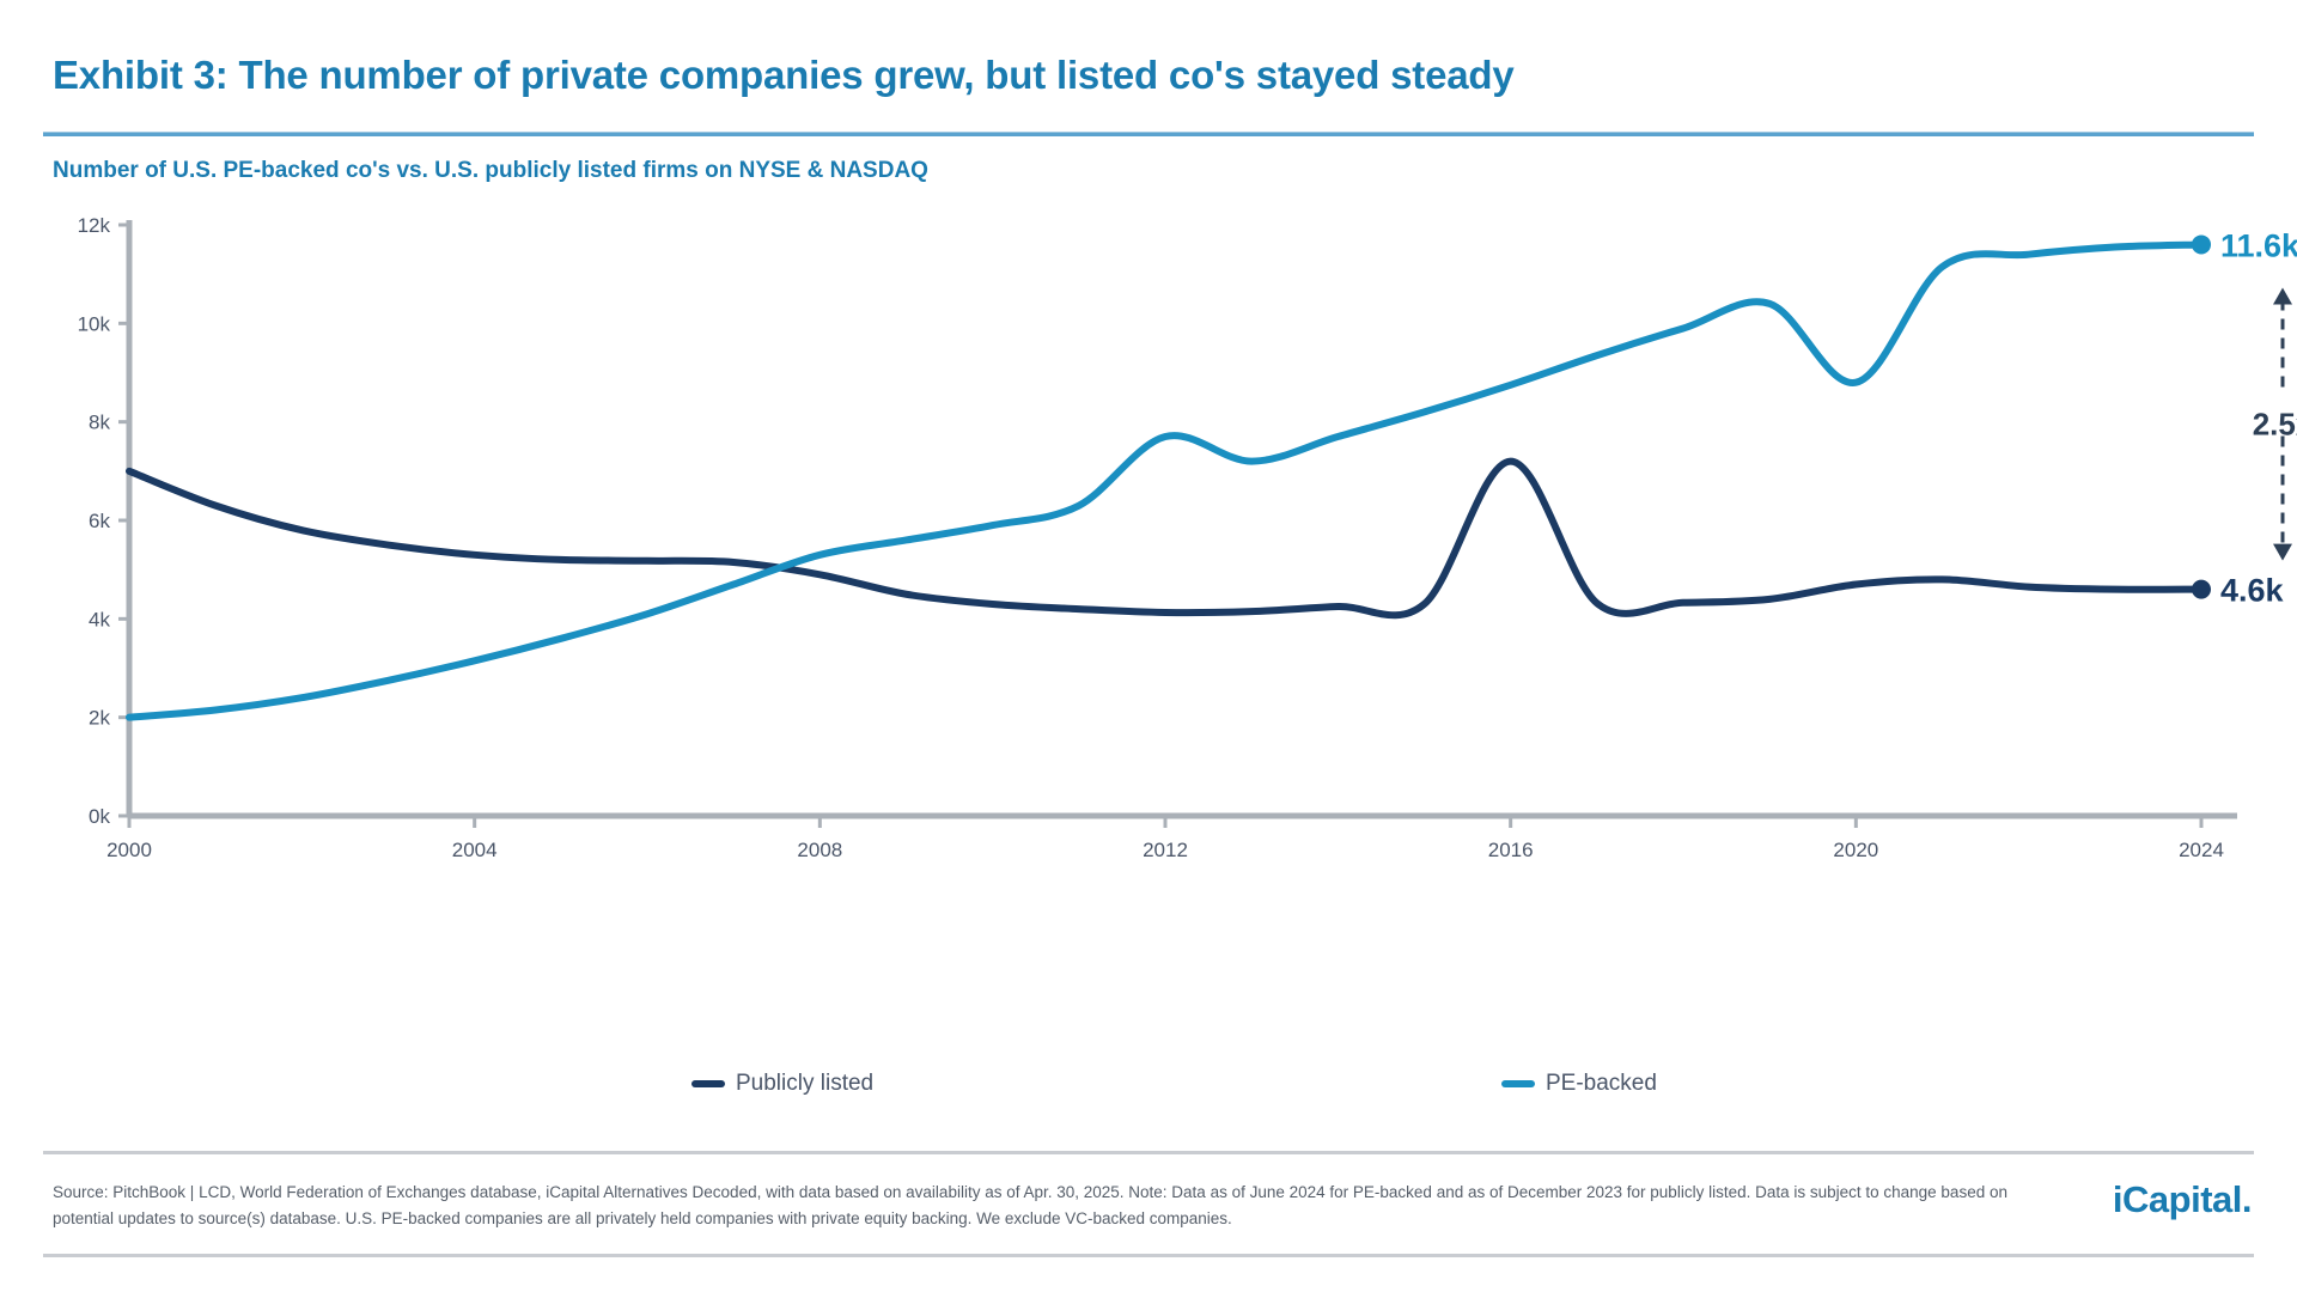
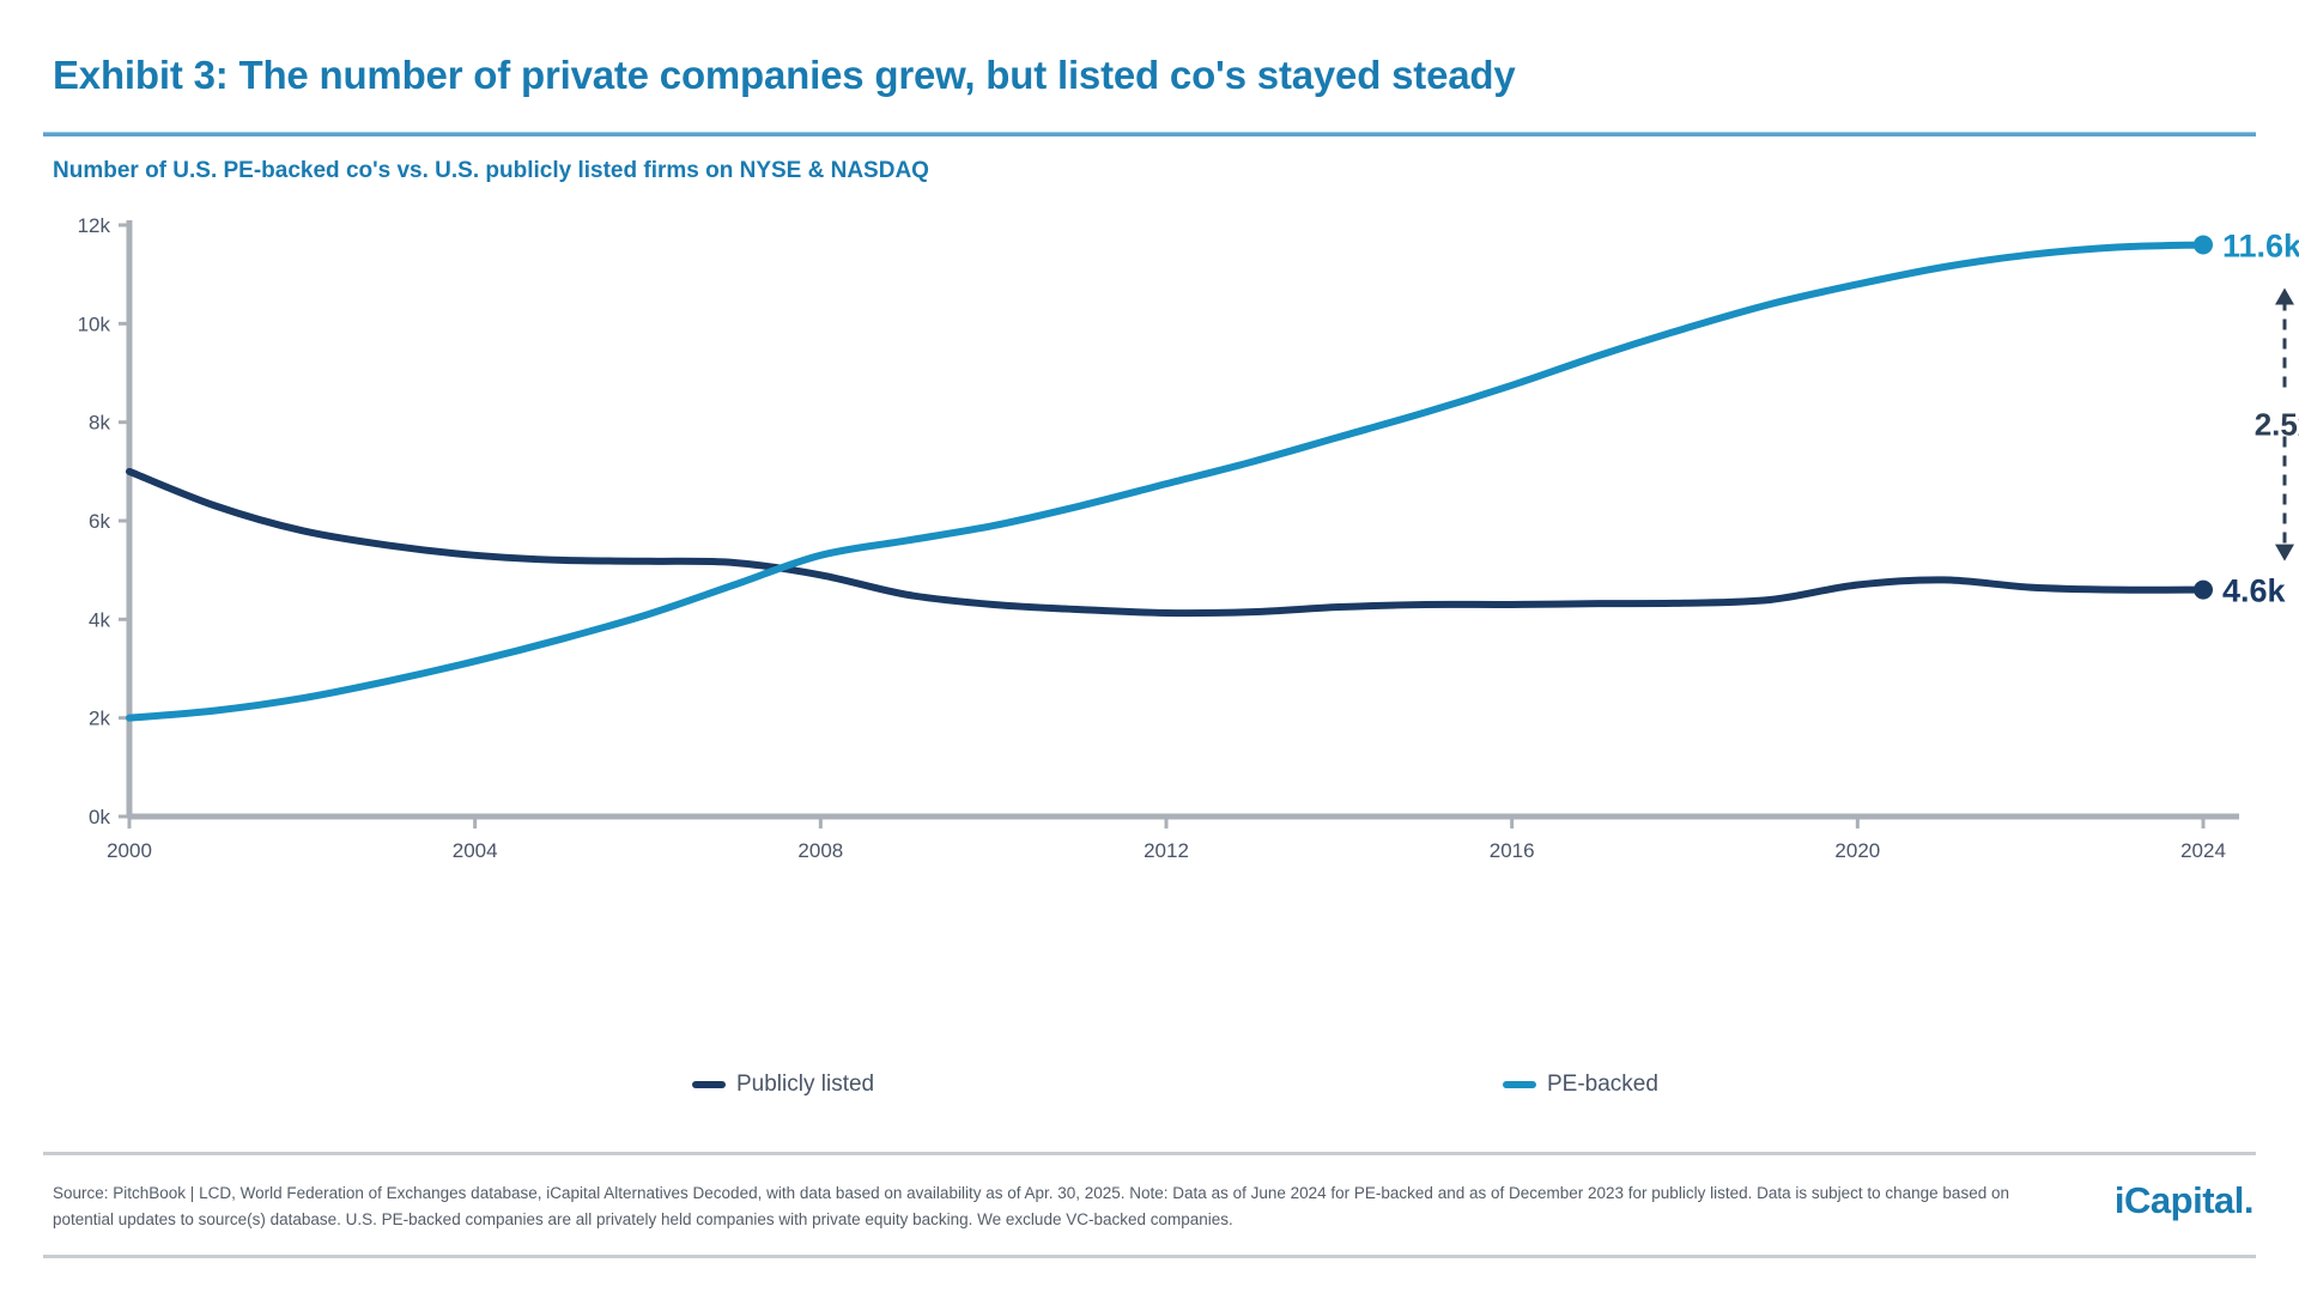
PE-backed/2012: 7.7k -> 6.8k
Publicly listed/2016: 7.2k -> 4.3k
PE-backed/2020: 8.8k -> 10.8k
